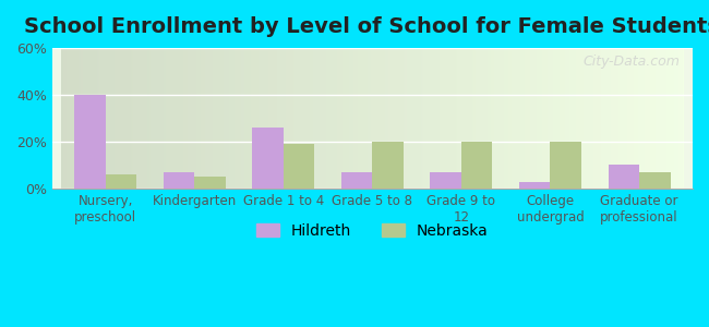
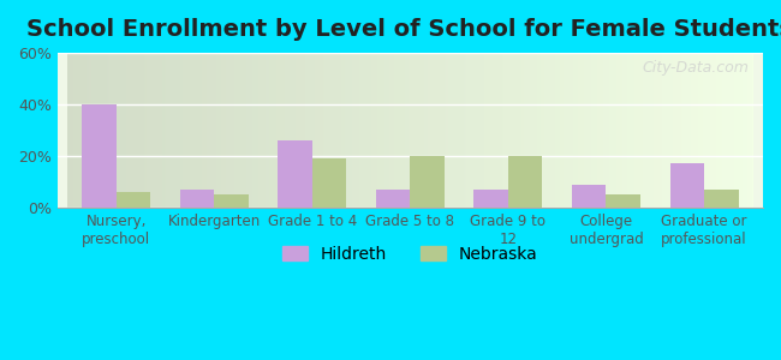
Hildreth/College undergrad: 3% -> 9%
Nebraska/College undergrad: 20% -> 5%
Hildreth/Graduate or professional: 10% -> 17%
